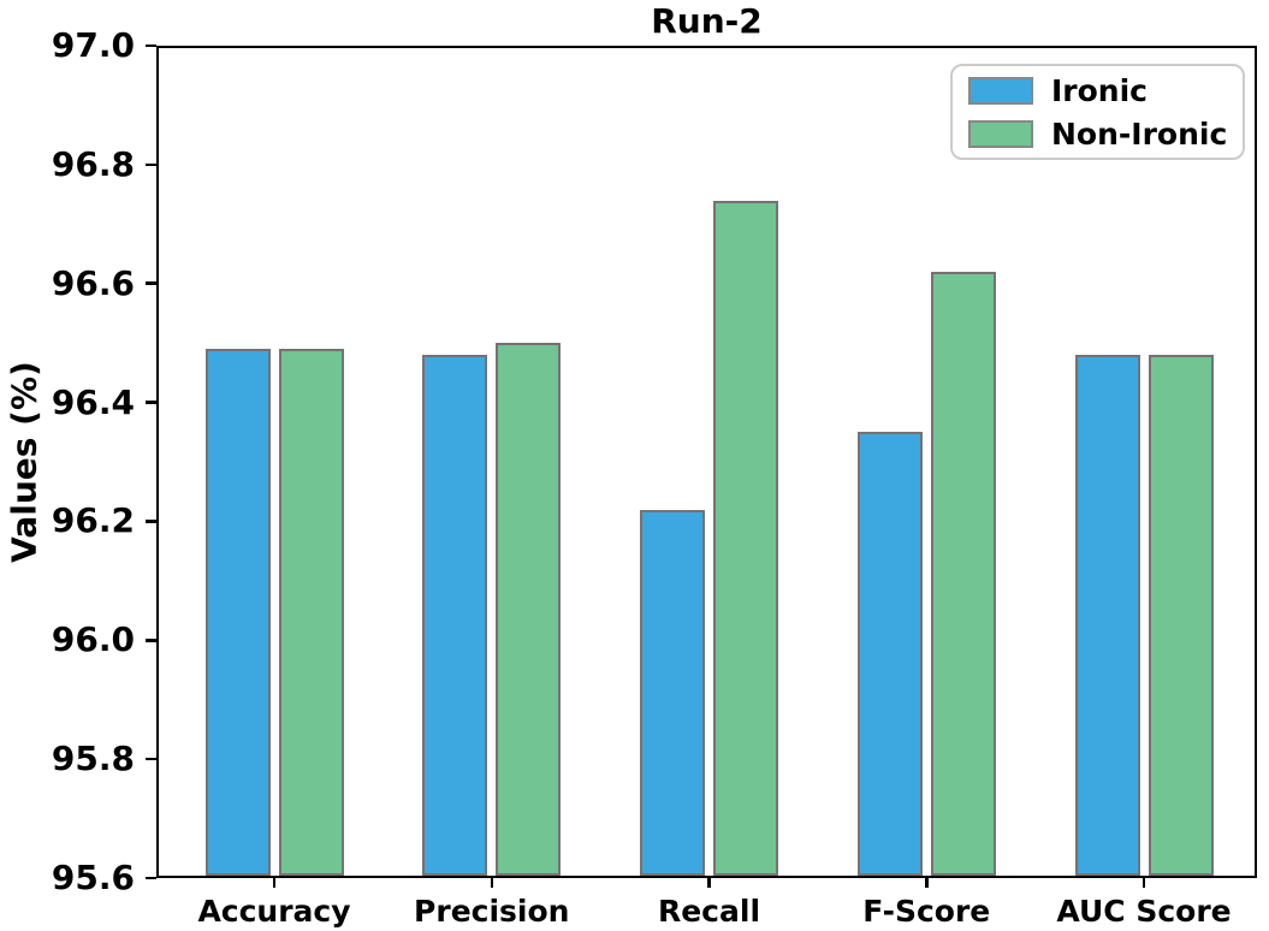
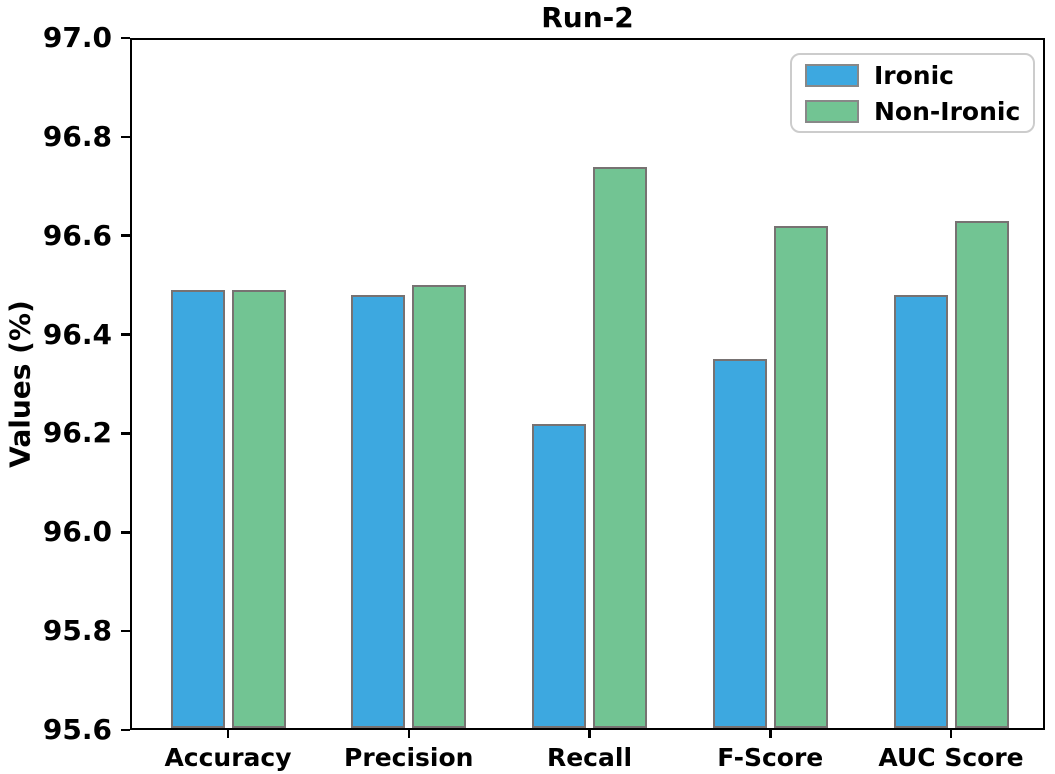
Non-Ironic/AUC Score: 96.48 -> 96.63
